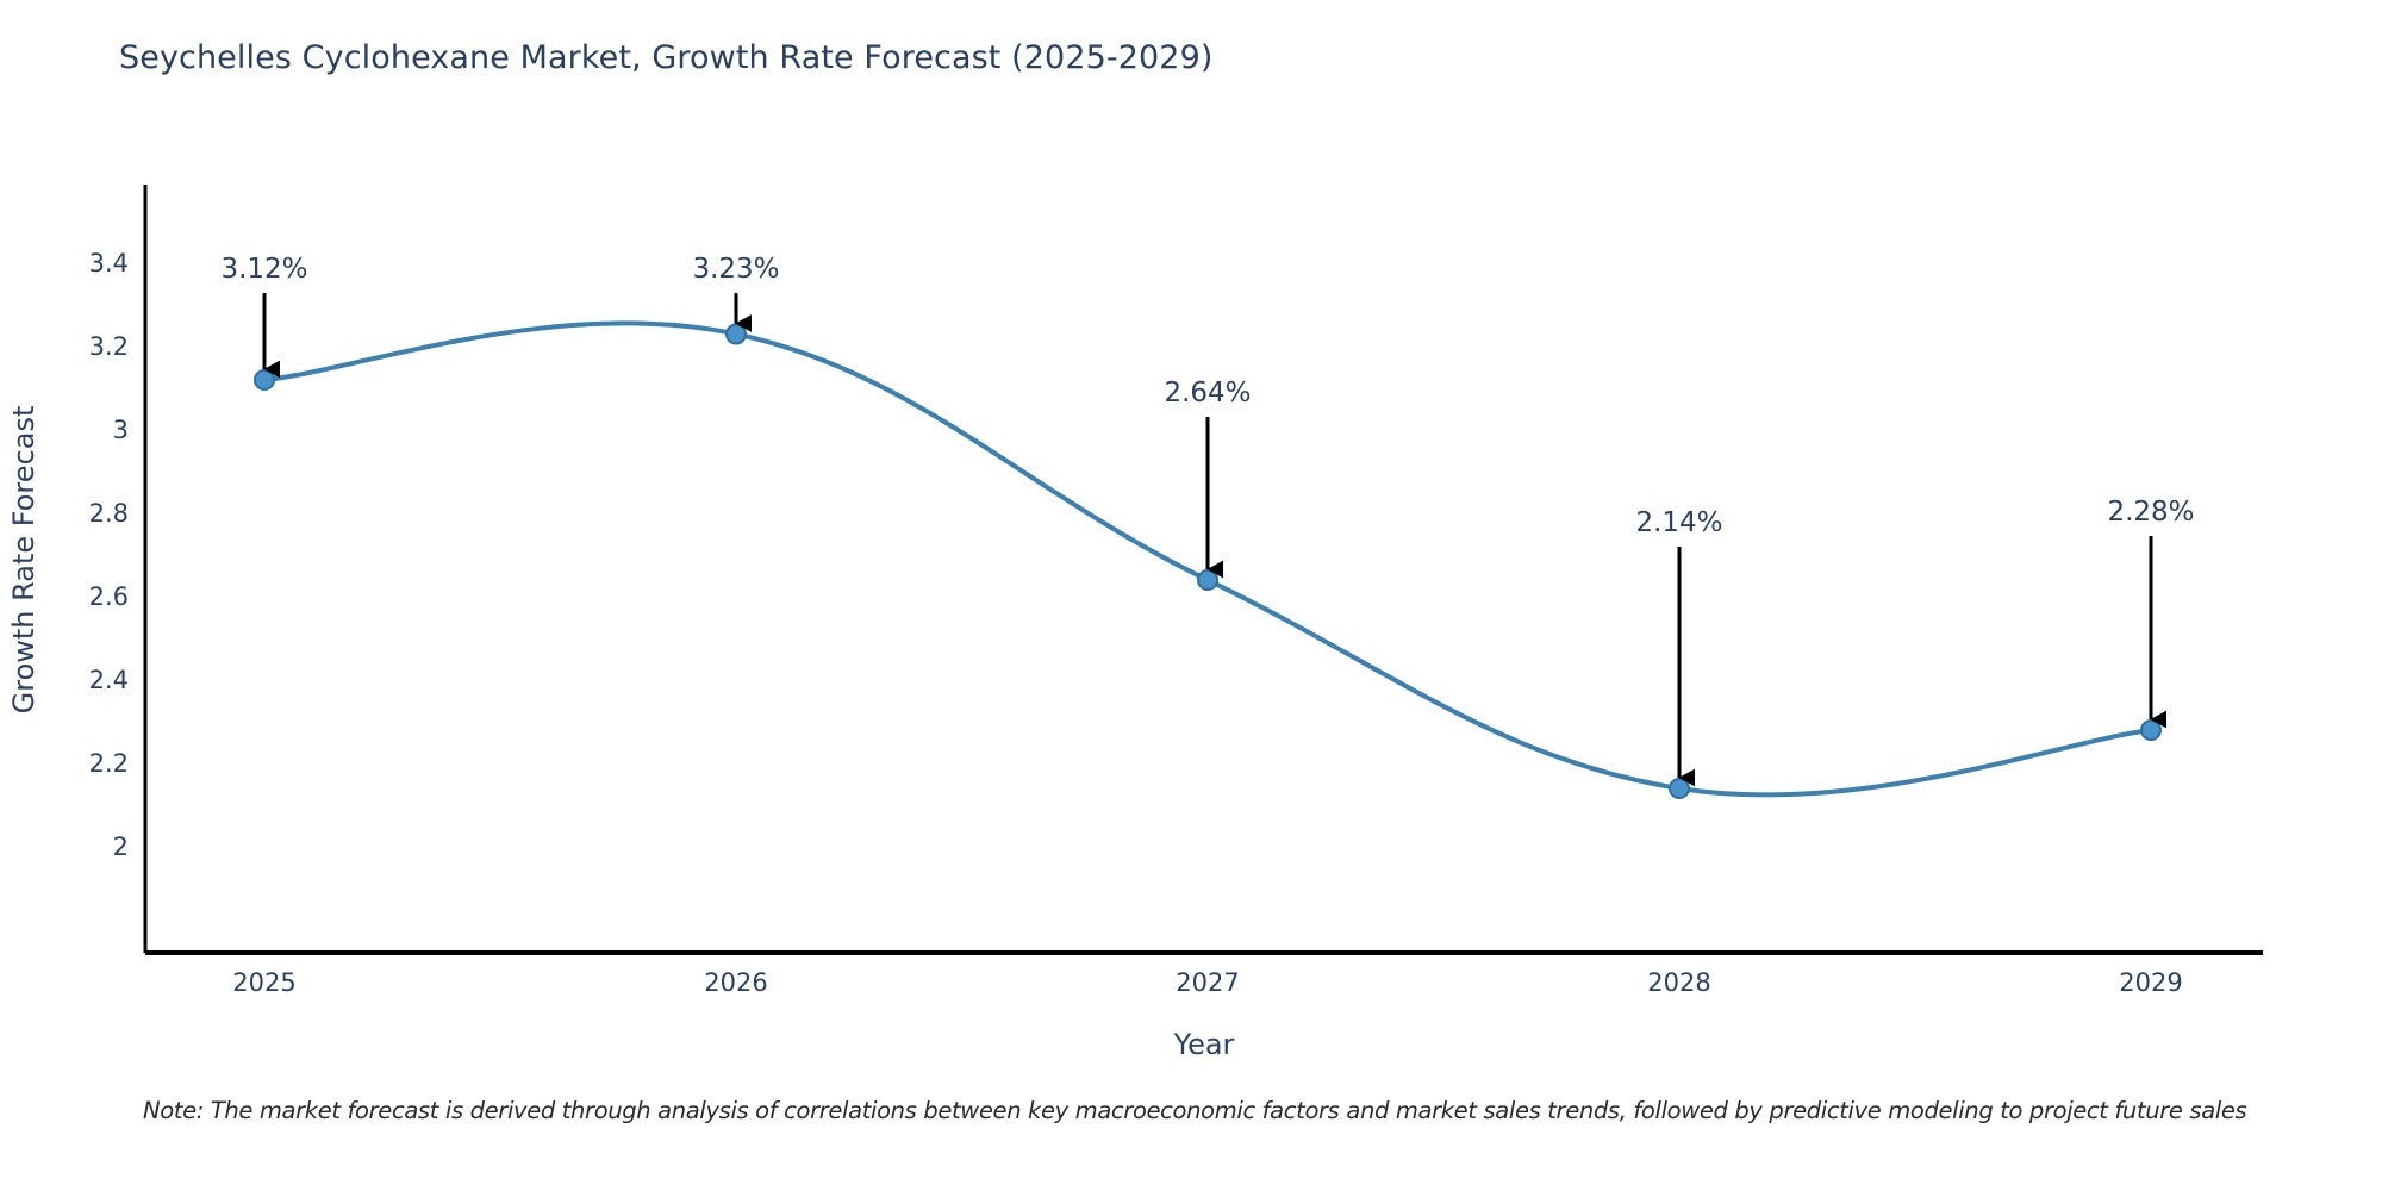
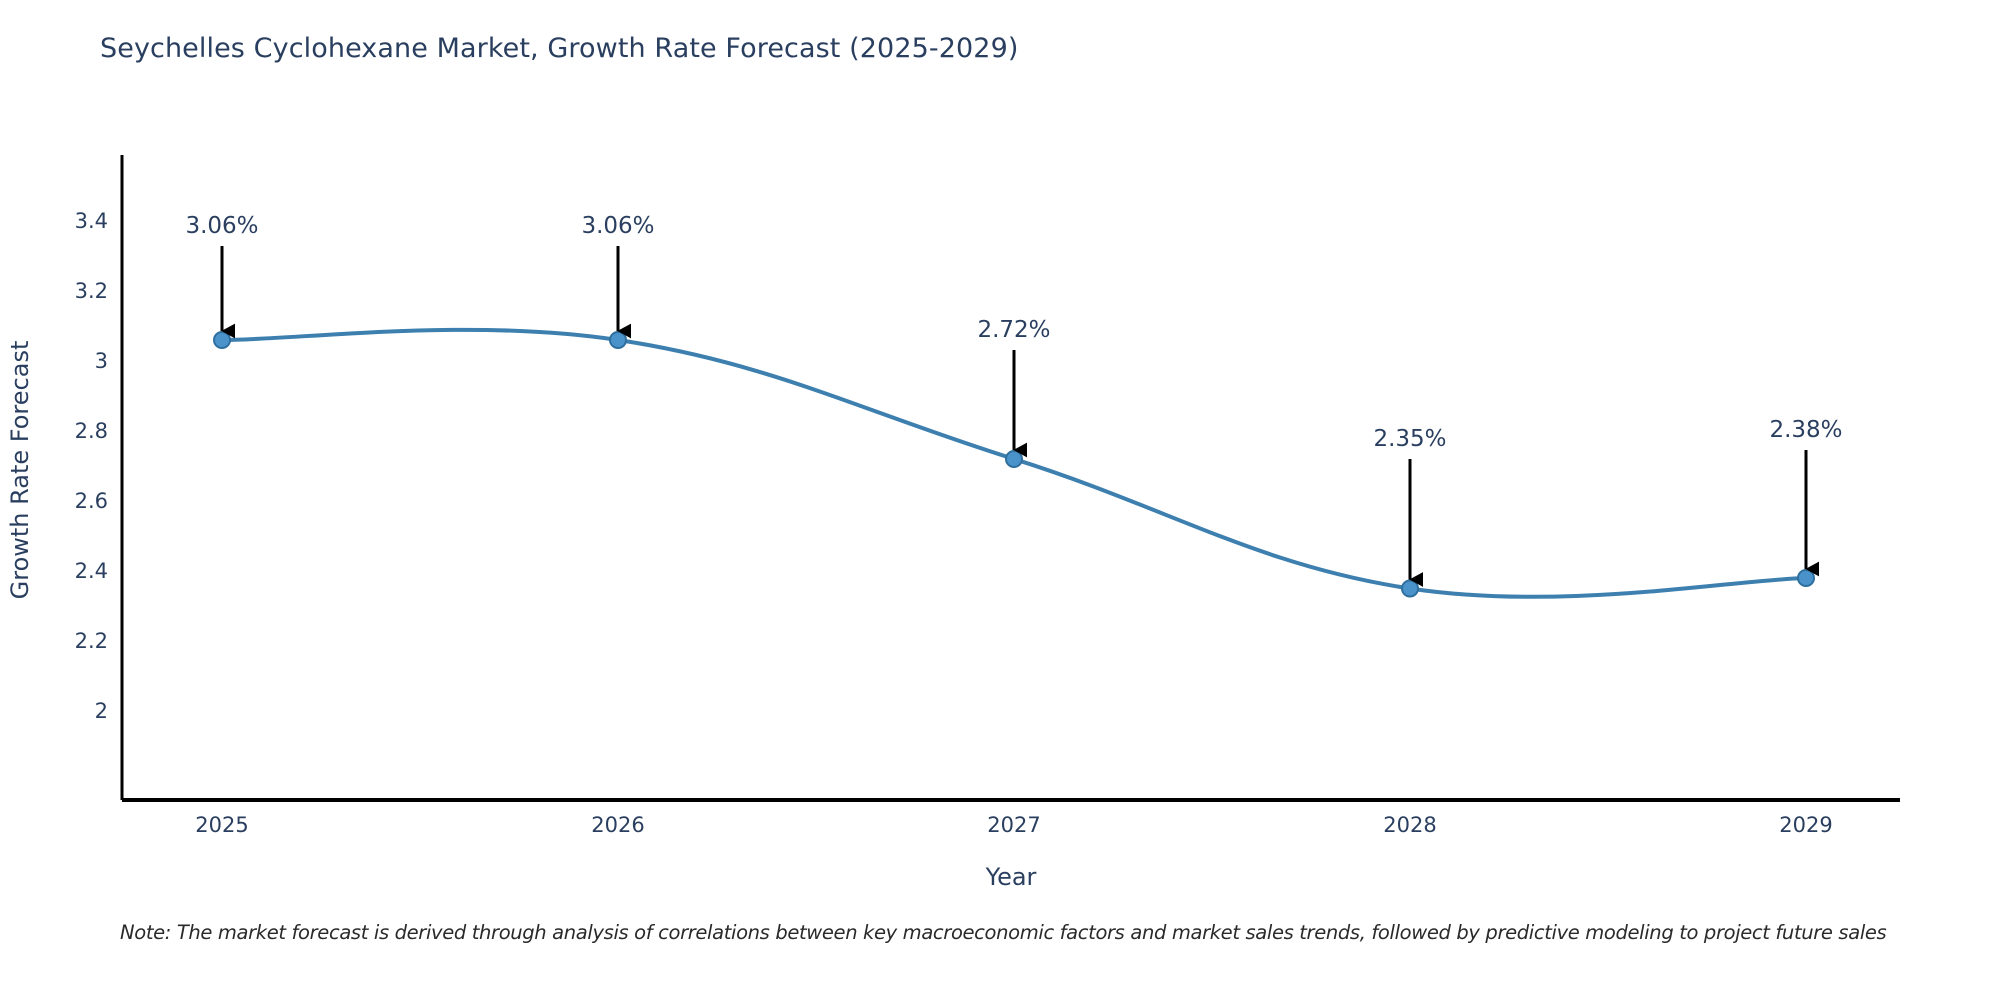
2025: 3.12% -> 3.06%
2026: 3.23% -> 3.06%
2027: 2.64% -> 2.72%
2028: 2.14% -> 2.35%
2029: 2.28% -> 2.38%
